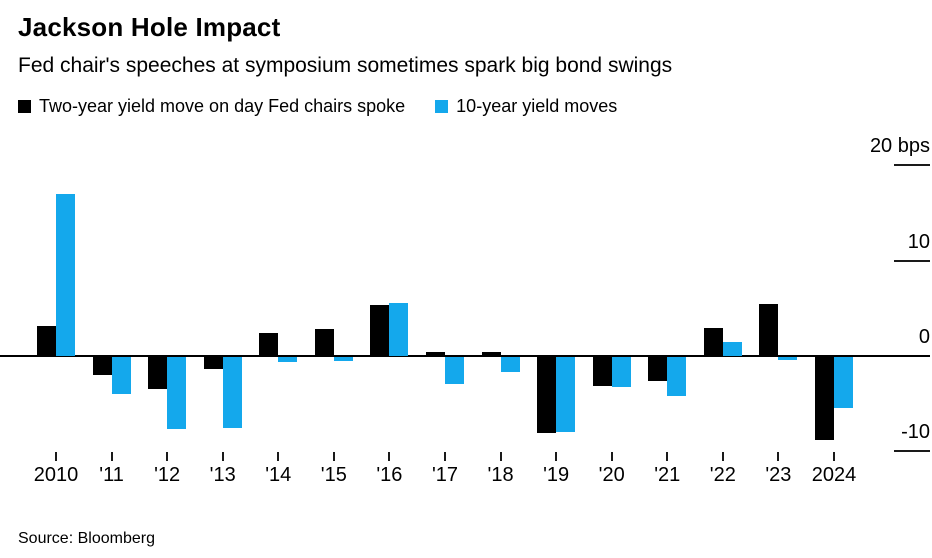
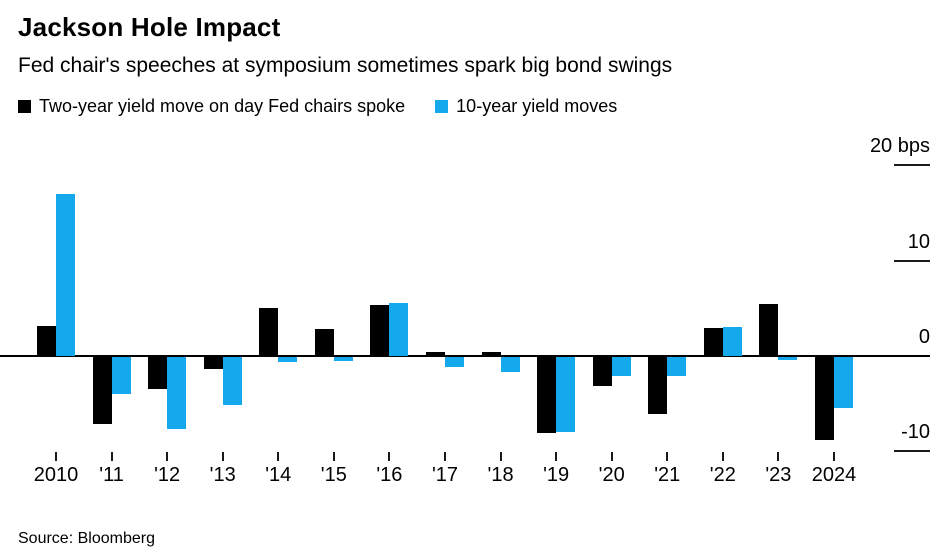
Two-year yield move on day Fed chairs spoke/'11: -2 -> -7
10-year yield moves/'13: -7 -> -5
Two-year yield move on day Fed chairs spoke/'14: 2 -> 5
10-year yield moves/'17: -3 -> -1
10-year yield moves/'20: -3 -> -2
Two-year yield move on day Fed chairs spoke/'21: -2 -> -6
10-year yield moves/'21: -4 -> -2
10-year yield moves/'22: 2 -> 3
